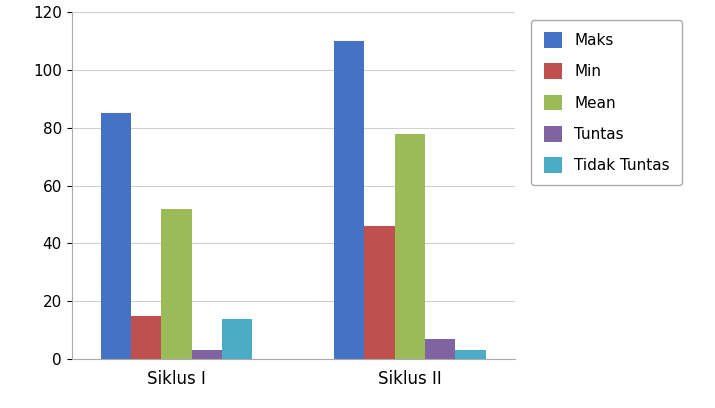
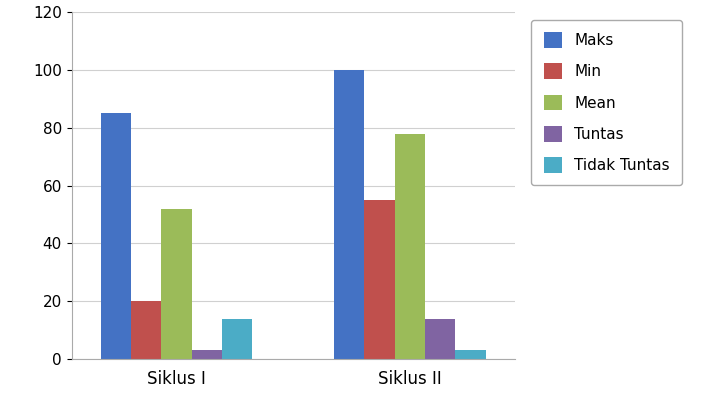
Min/Siklus I: 15 -> 20
Maks/Siklus II: 110 -> 100
Min/Siklus II: 46 -> 55
Tuntas/Siklus II: 7 -> 14
